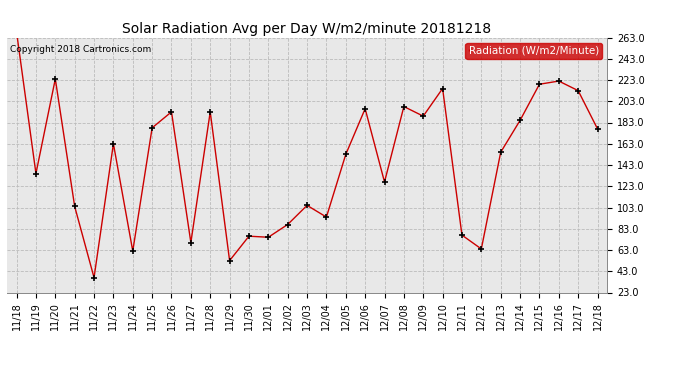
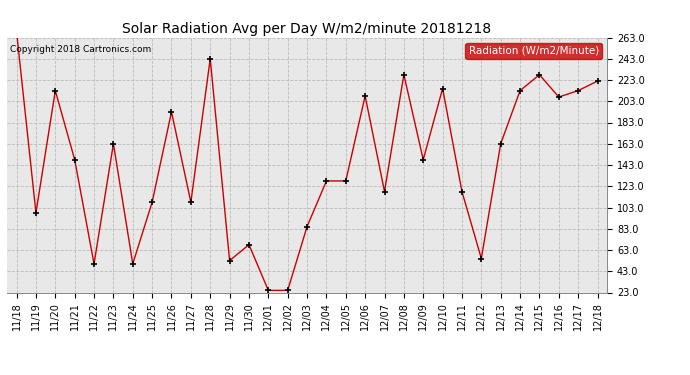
11/19: 135 -> 98
11/20: 224 -> 213
11/21: 104 -> 148
11/22: 37 -> 50
11/24: 62 -> 50
11/25: 178 -> 108
11/27: 70 -> 108
11/28: 193 -> 243
11/30: 76 -> 68
12/01: 75 -> 25
12/02: 87 -> 25
12/03: 105 -> 85
12/04: 94 -> 128
12/05: 153 -> 128
12/06: 196 -> 208
12/07: 127 -> 118
12/08: 198 -> 228
12/09: 189 -> 148
12/11: 77 -> 118
12/12: 64 -> 55
12/13: 155 -> 163
12/14: 185 -> 213
12/15: 219 -> 228
12/16: 222 -> 207
12/18: 177 -> 222
